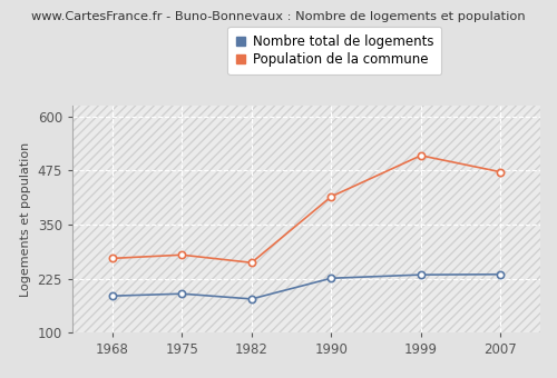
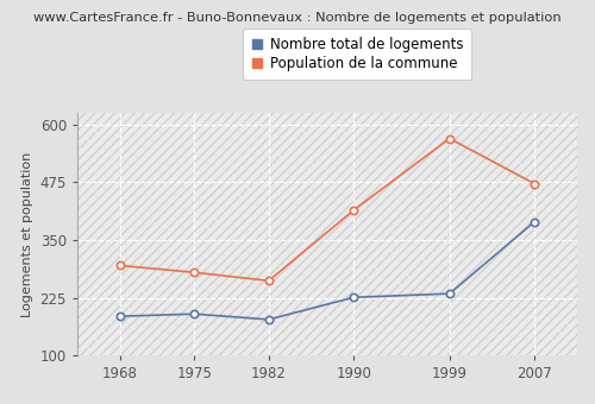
Population de la commune/1968: 272 -> 295
Population de la commune/1999: 510 -> 570
Nombre total de logements/2007: 235 -> 390
